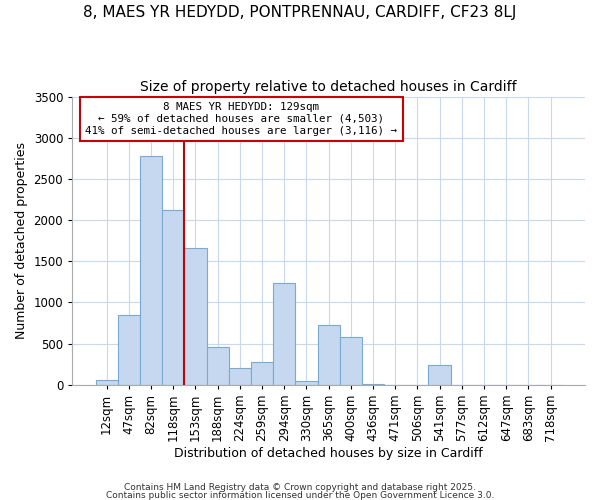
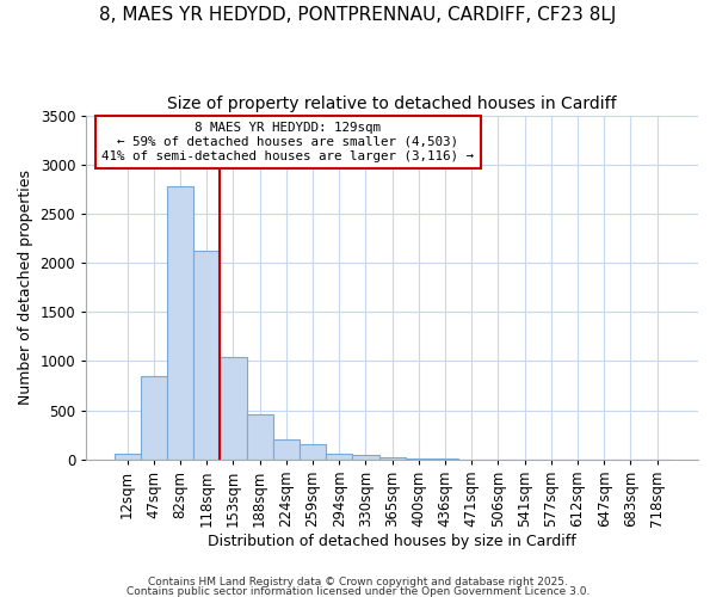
153sqm: 1660 -> 1040
259sqm: 280 -> 150
294sqm: 1240 -> 60
365sqm: 720 -> 20
400sqm: 580 -> 10
541sqm: 240 -> 0
